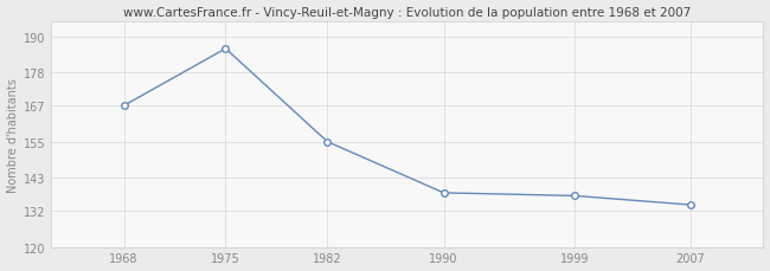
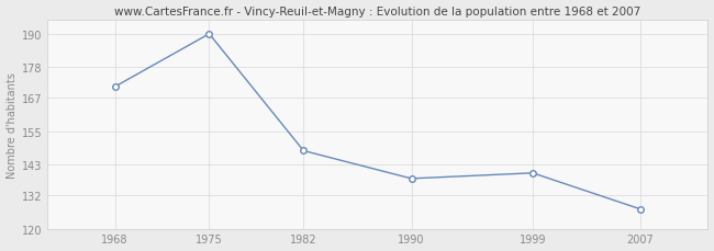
1968: 167 -> 171
1975: 186 -> 190
1982: 155 -> 148
1999: 137 -> 140
2007: 134 -> 127
